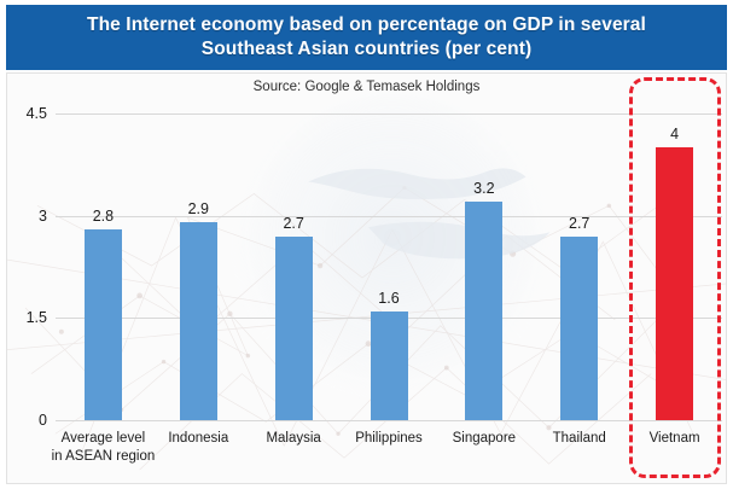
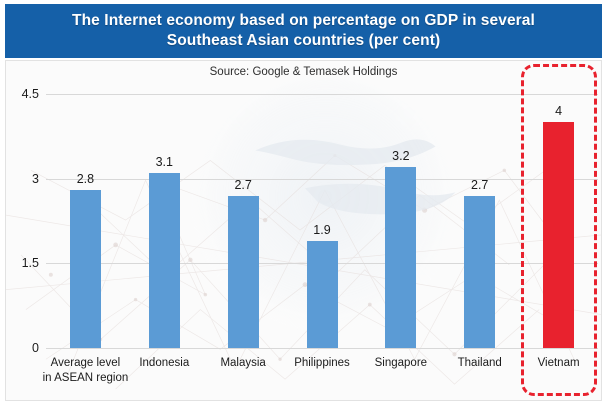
Indonesia: 2.9 -> 3.1
Philippines: 1.6 -> 1.9
